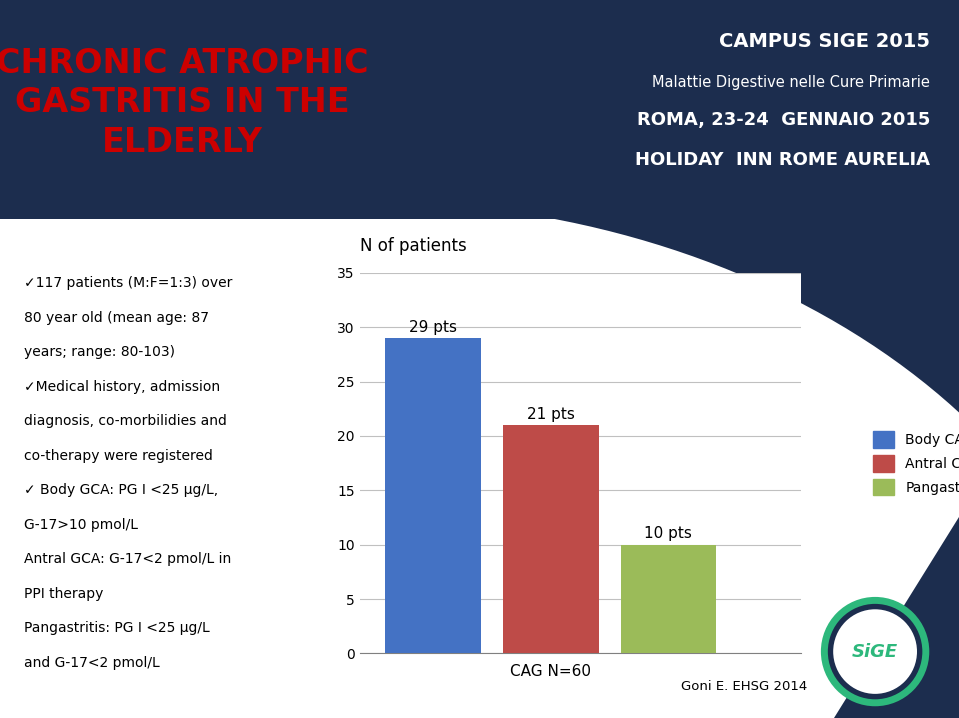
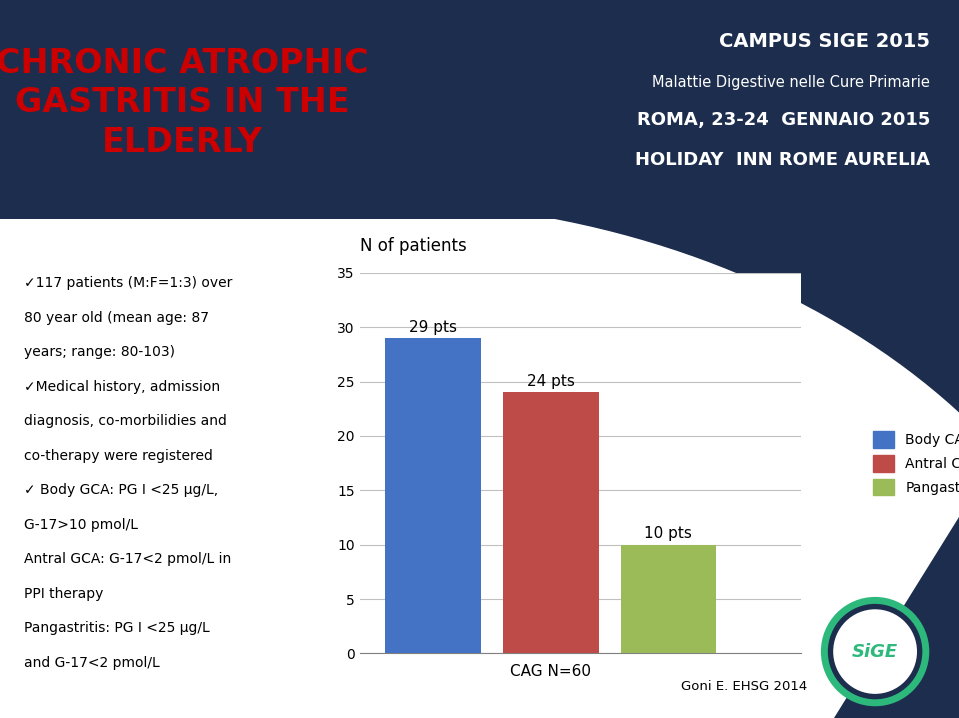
CAG N=60: 21 -> 24
